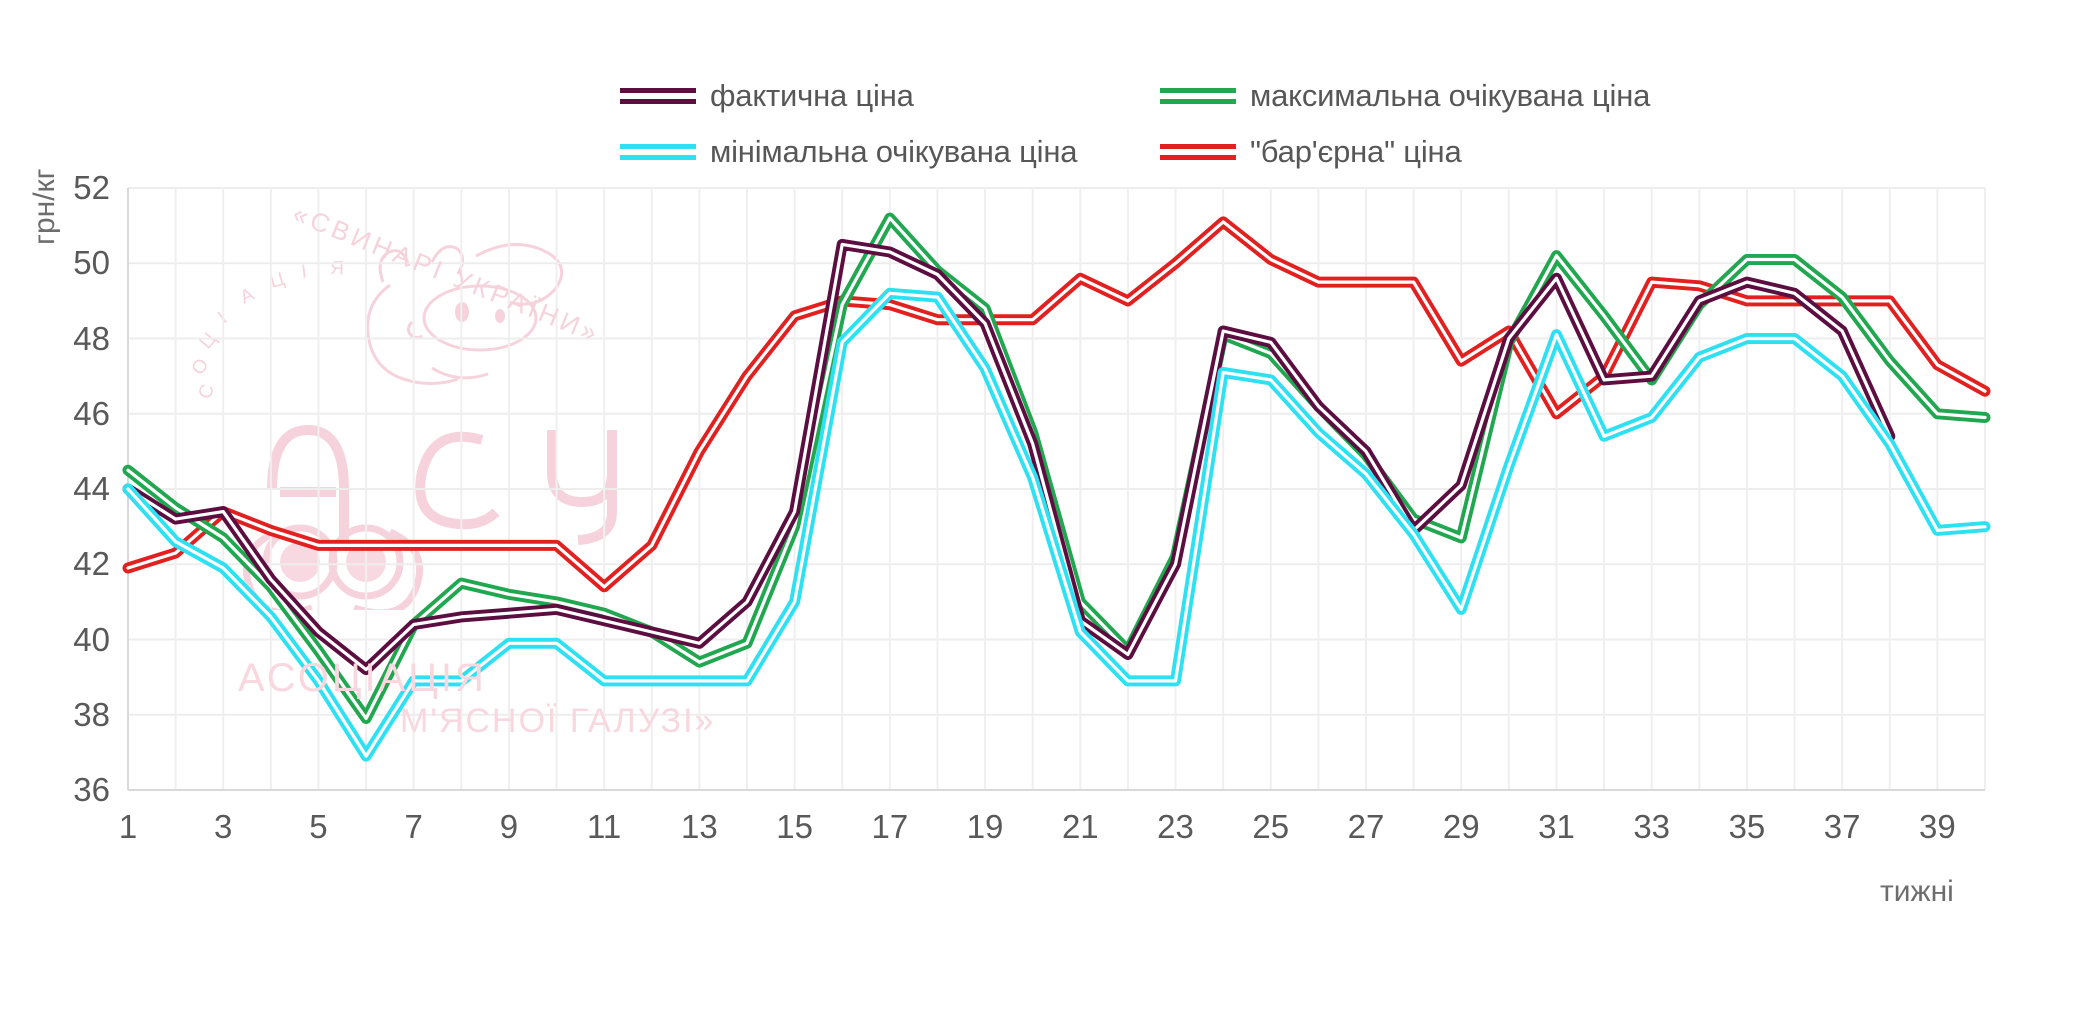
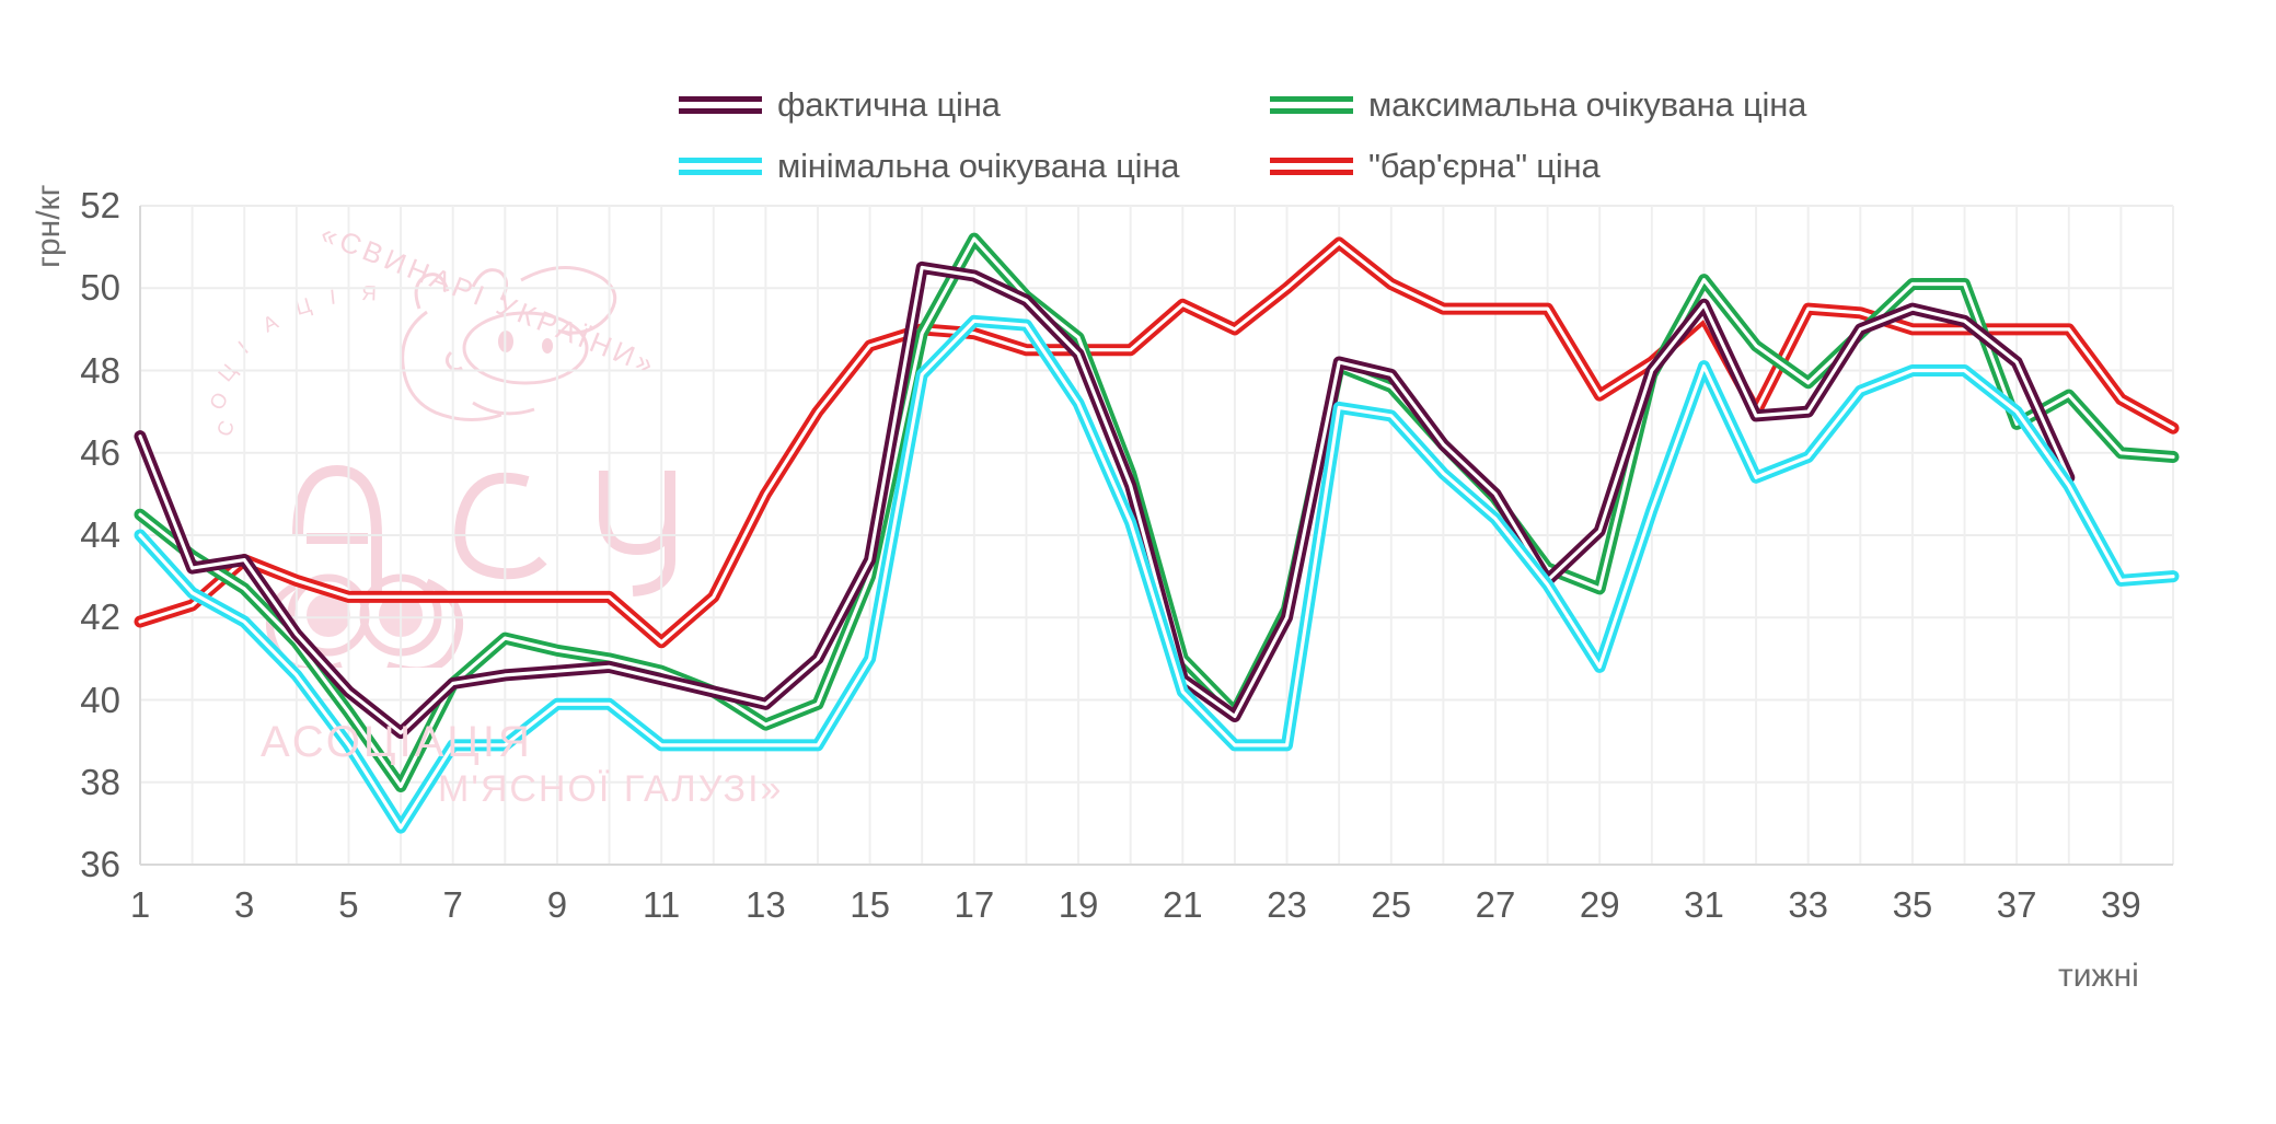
фактична ціна/1: 44.0 -> 46.4
"бар'єрна" ціна/31: 46.0 -> 49.3
максимальна очікувана ціна/33: 46.9 -> 47.7
максимальна очікувана ціна/37: 49.1 -> 46.7
